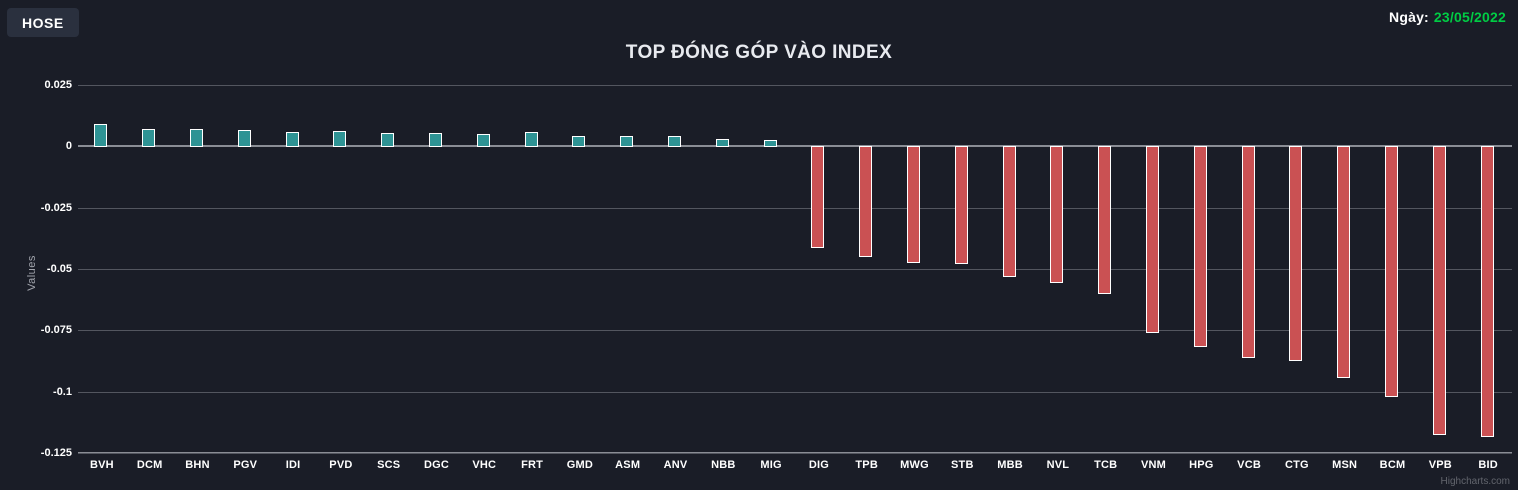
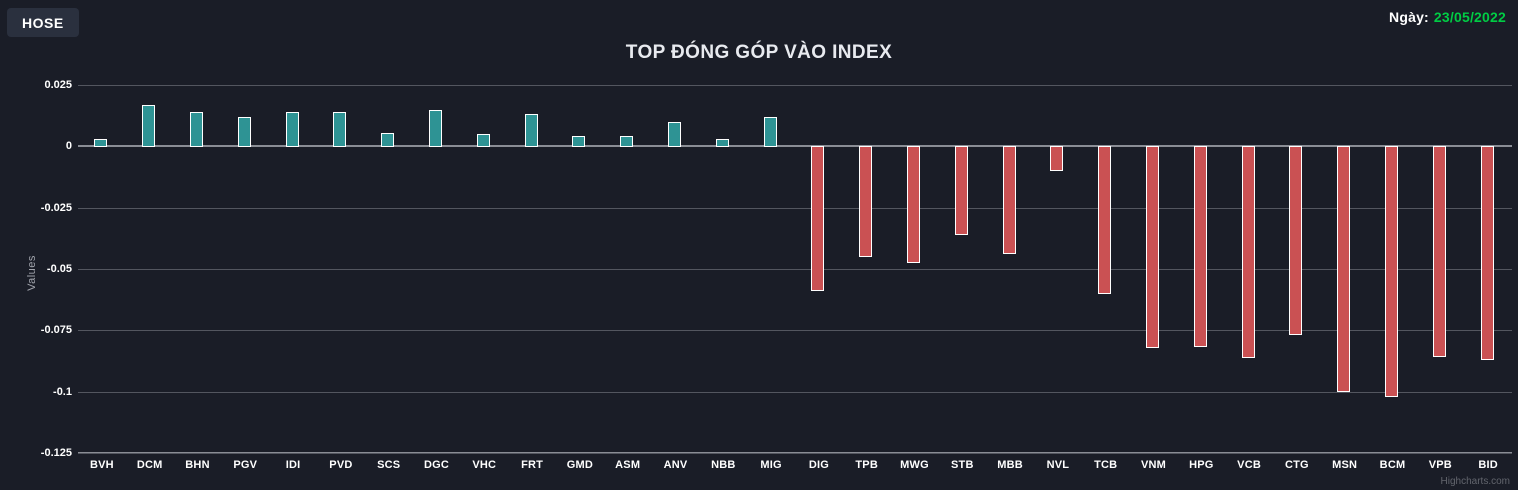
BVH: 0.009 -> 0.003
DCM: 0.007 -> 0.017
BHN: 0.007 -> 0.014
PGV: 0.007 -> 0.012
IDI: 0.006 -> 0.014
PVD: 0.006 -> 0.014
DGC: 0.005 -> 0.015
FRT: 0.006 -> 0.013
ANV: 0.004 -> 0.010
MIG: 0.002 -> 0.012
DIG: -0.042 -> -0.059
STB: -0.048 -> -0.036
MBB: -0.053 -> -0.044
NVL: -0.056 -> -0.010
VNM: -0.076 -> -0.082
CTG: -0.087 -> -0.077
MSN: -0.095 -> -0.100
VPB: -0.118 -> -0.086
BID: -0.118 -> -0.087
